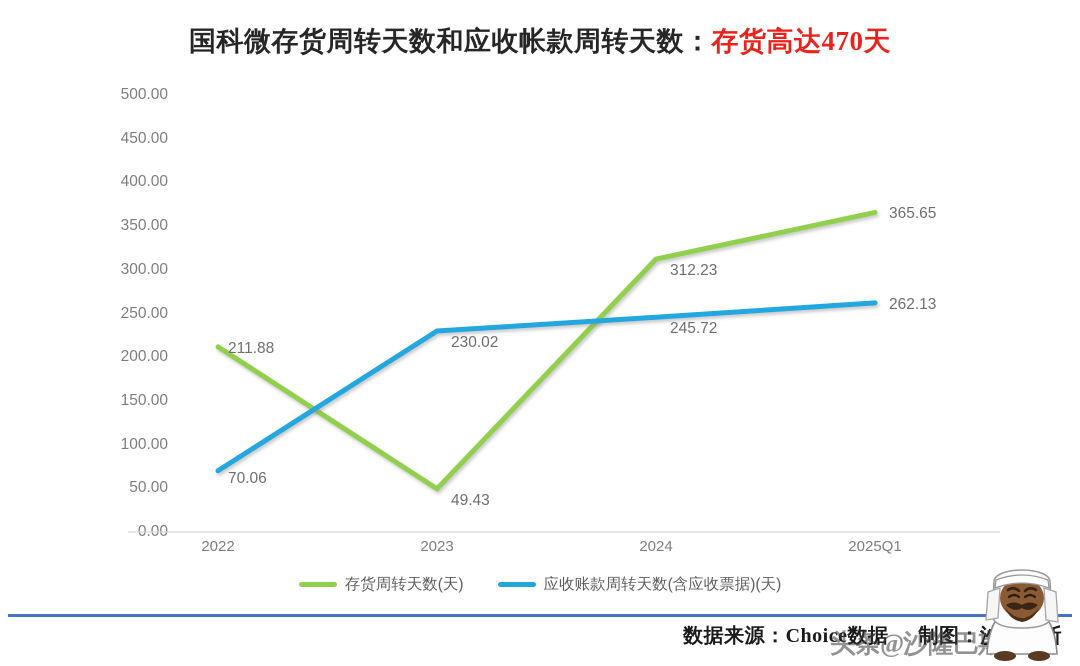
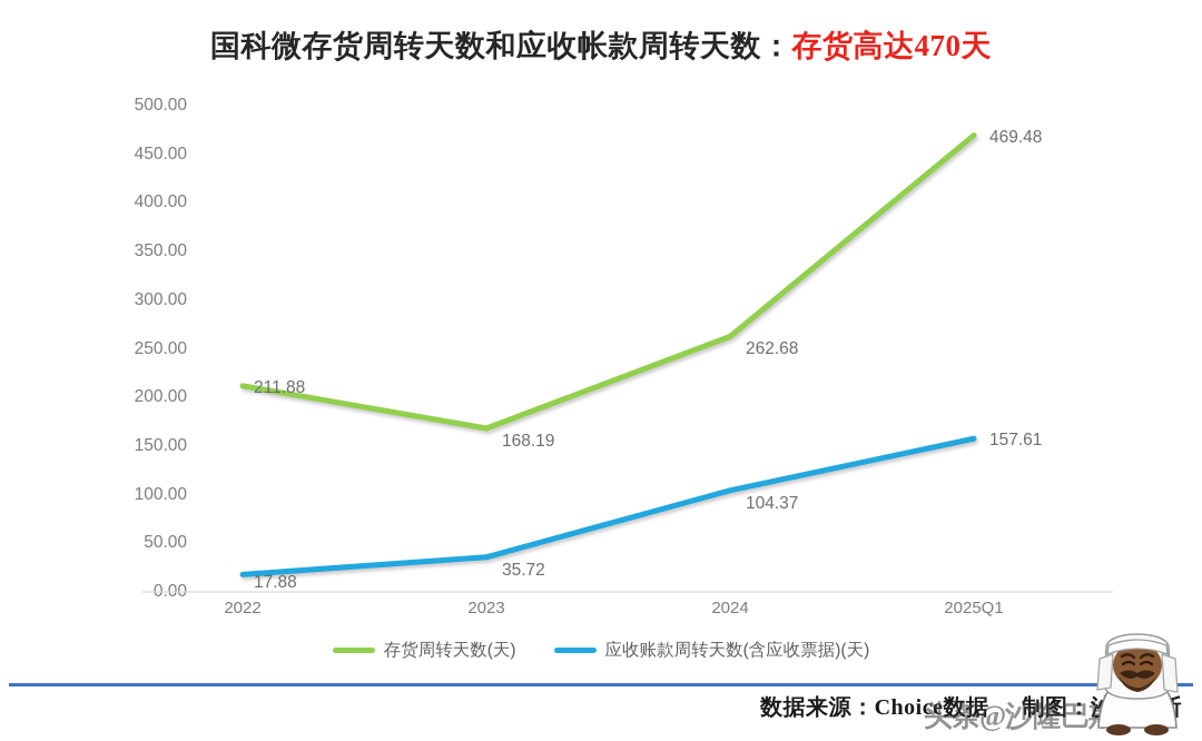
应收账款周转天数(含应收票据)(天)/2022: 70.06 -> 17.88
存货周转天数(天)/2023: 49.43 -> 168.19
应收账款周转天数(含应收票据)(天)/2023: 230.02 -> 35.72
存货周转天数(天)/2024: 312.23 -> 262.68
应收账款周转天数(含应收票据)(天)/2024: 245.72 -> 104.37
存货周转天数(天)/2025Q1: 365.65 -> 469.48
应收账款周转天数(含应收票据)(天)/2025Q1: 262.13 -> 157.61
